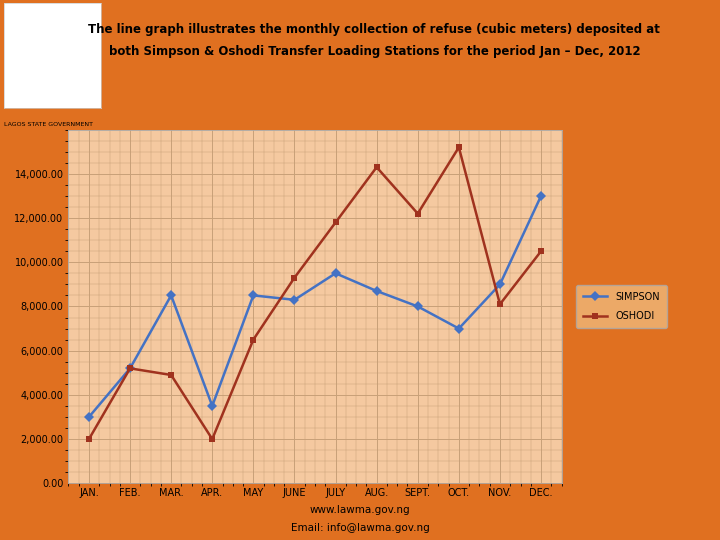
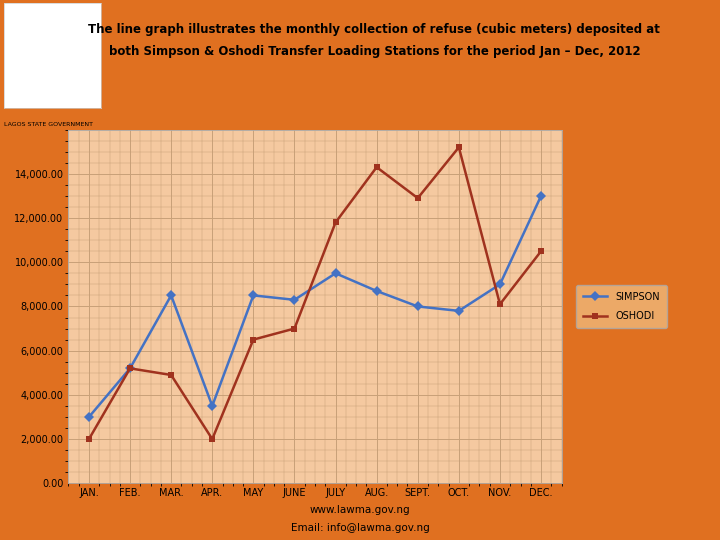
OSHODI/JUNE: 9,300 -> 7,000
OSHODI/SEPT.: 12,200 -> 12,900
SIMPSON/OCT.: 7,000 -> 7,800
